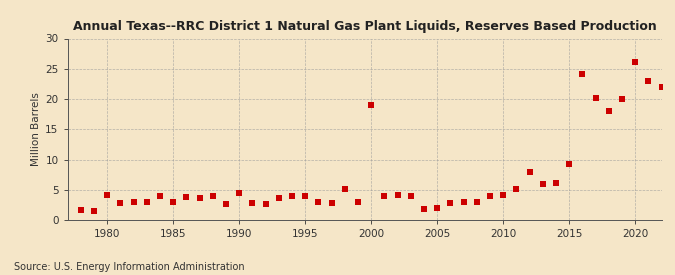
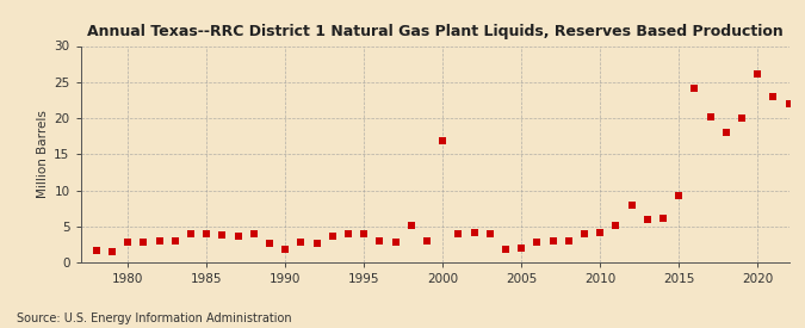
1980: 4.2 -> 2.8
1985: 3.0 -> 4.0
1990: 4.4 -> 1.9
2000: 19.0 -> 16.8
